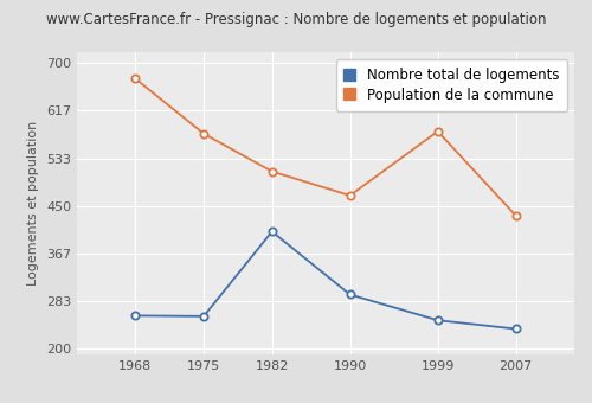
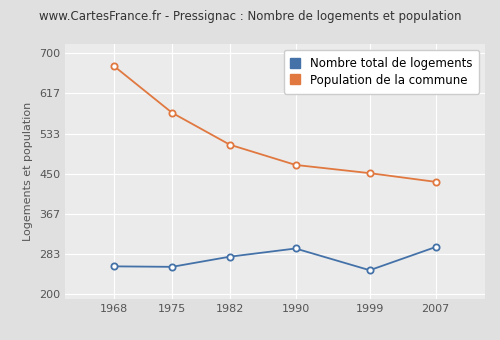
Nombre total de logements/1982: 405 -> 278
Population de la commune/1999: 580 -> 451
Nombre total de logements/2007: 235 -> 298
